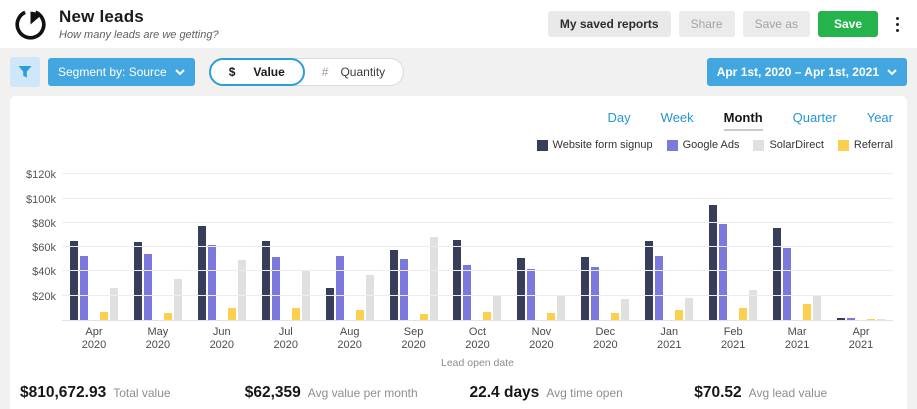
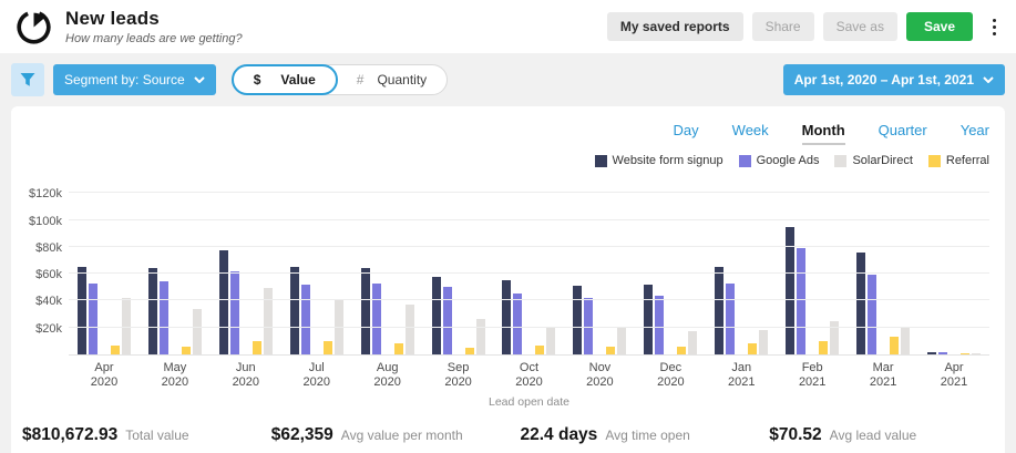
SolarDirect/Apr 2020: $26k -> $42k
Website form signup/Aug 2020: $26k -> $64k
SolarDirect/Sep 2020: $68k -> $26k
Website form signup/Oct 2020: $66k -> $55k
